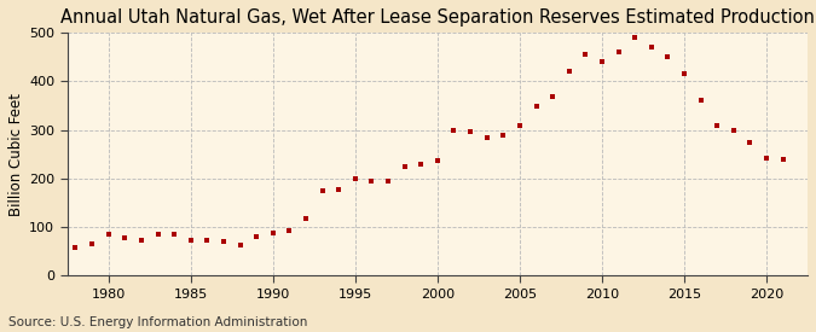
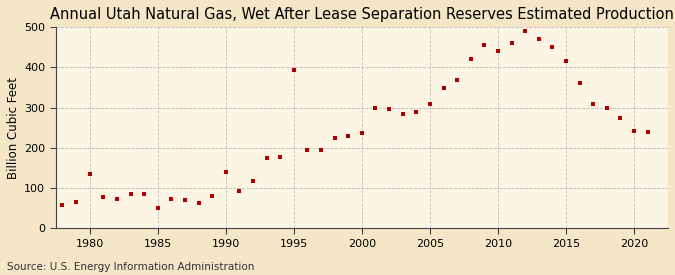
1980: 85 -> 135
1985: 73 -> 50
1990: 88 -> 140
1995: 200 -> 395
